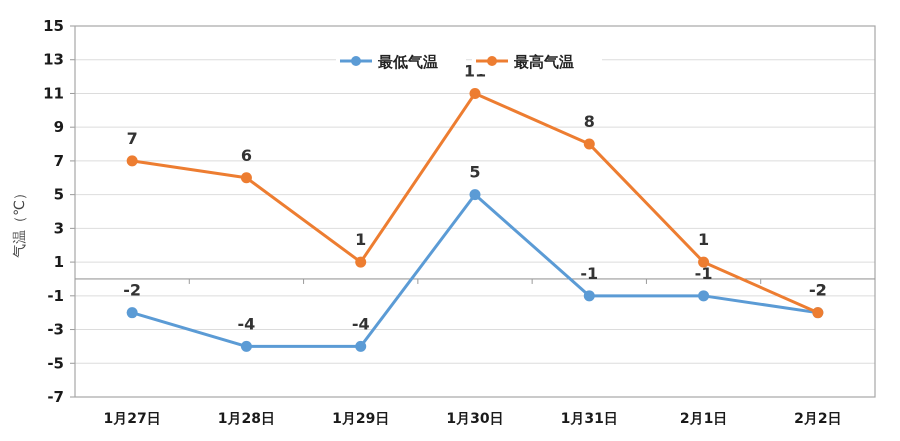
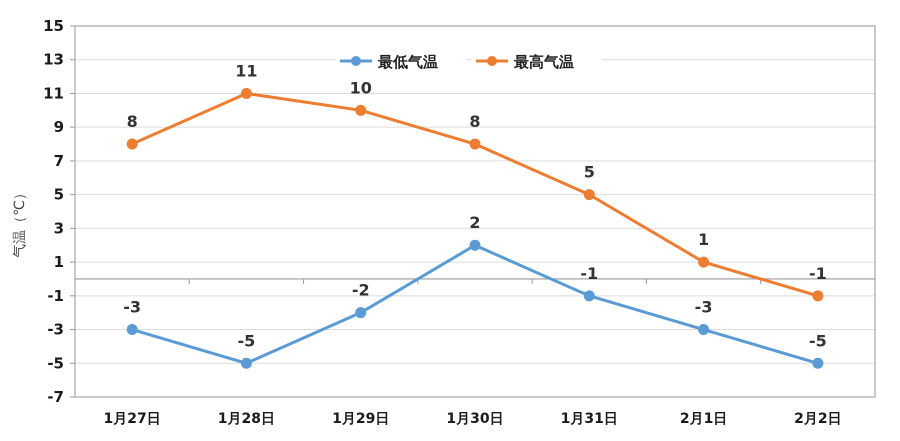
最低气温/1月27日: -2 -> -3
最高气温/1月27日: 7 -> 8
最低气温/1月28日: -4 -> -5
最高气温/1月28日: 6 -> 11
最低气温/1月29日: -4 -> -2
最高气温/1月29日: 1 -> 10
最低气温/1月30日: 5 -> 2
最高气温/1月30日: 11 -> 8
最高气温/1月31日: 8 -> 5
最低气温/2月1日: -1 -> -3
最低气温/2月2日: -2 -> -5
最高气温/2月2日: -2 -> -1
